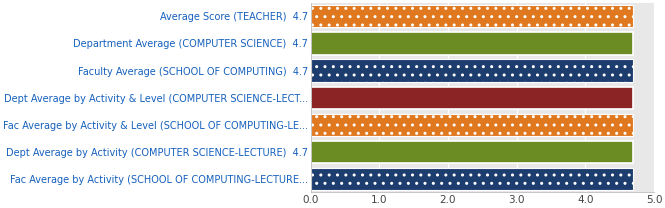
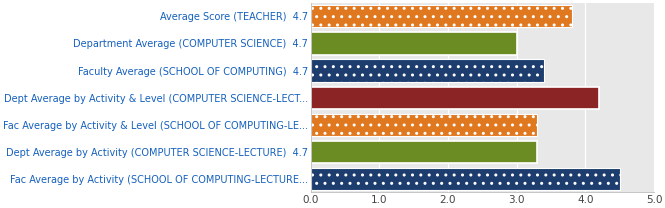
Average Score (TEACHER) 4.7: 4.7 -> 3.8
Department Average (COMPUTER SCIENCE) 4.7: 4.7 -> 3.0
Faculty Average (SCHOOL OF COMPUTING) 4.7: 4.7 -> 3.4
Dept Average by Activity & Level (COMPUTER SCIENCE-LECT...: 4.7 -> 4.2
Fac Average by Activity & Level (SCHOOL OF COMPUTING-LE...: 4.7 -> 3.3
Dept Average by Activity (COMPUTER SCIENCE-LECTURE) 4.7: 4.7 -> 3.3
Fac Average by Activity (SCHOOL OF COMPUTING-LECTURE...: 4.7 -> 4.5
